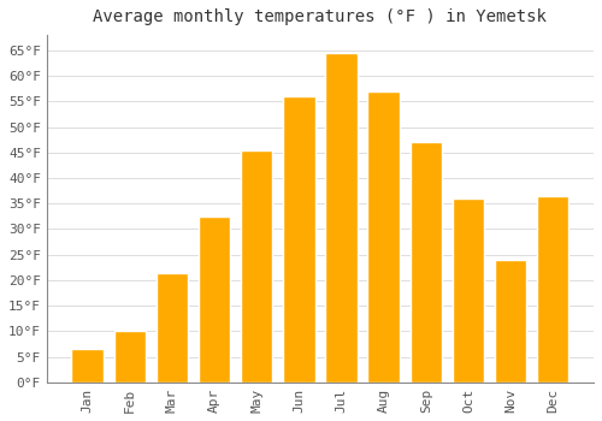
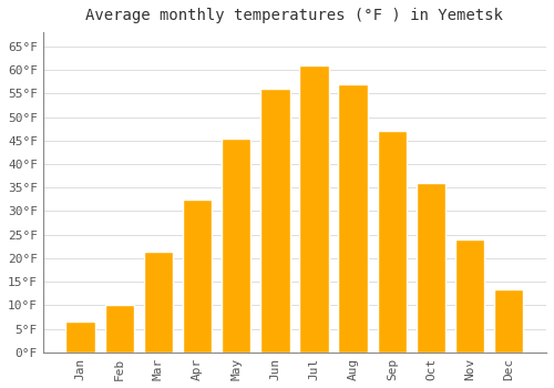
Jul: 64.5°F -> 61.0°F
Dec: 36.5°F -> 13.5°F
